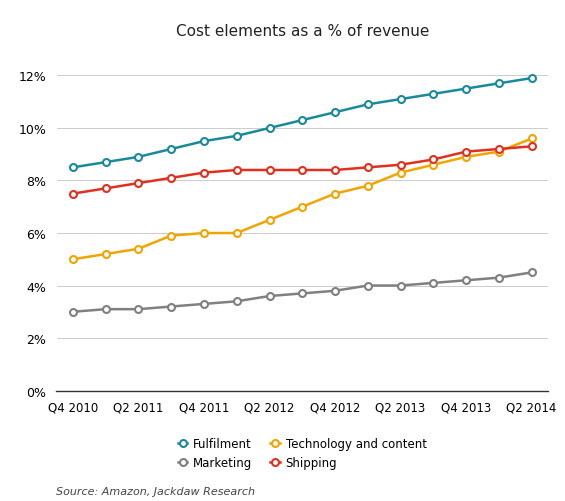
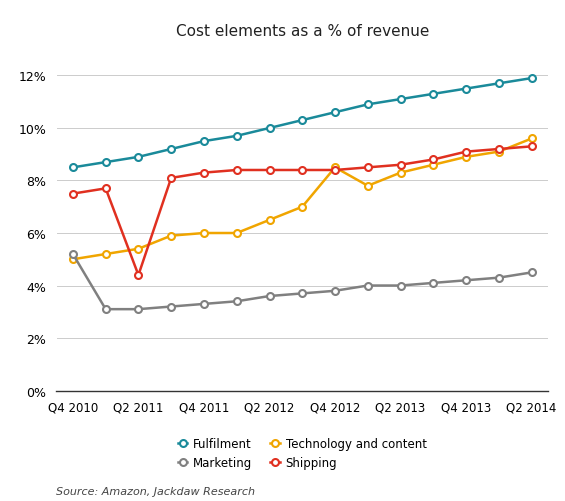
Marketing/Q4 2010: 3.0% -> 5.2%
Shipping/Q2 2011: 7.9% -> 4.4%
Technology and content/Q4 2012: 7.5% -> 8.5%
